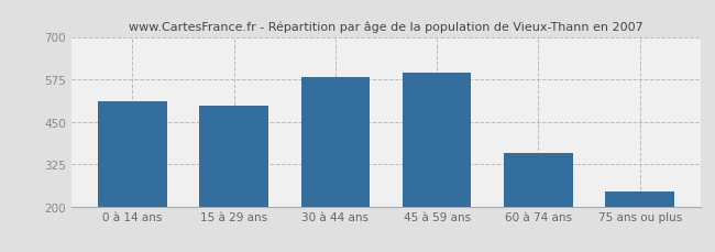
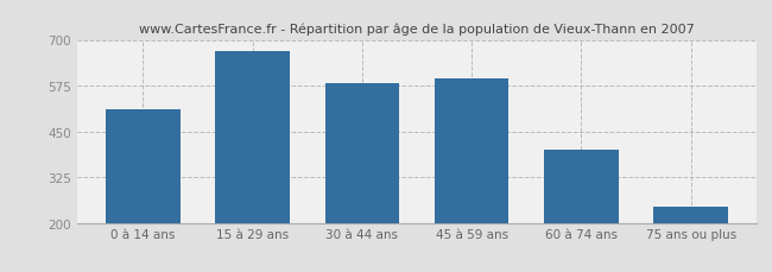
15 à 29 ans: 496 -> 670
60 à 74 ans: 357 -> 400
